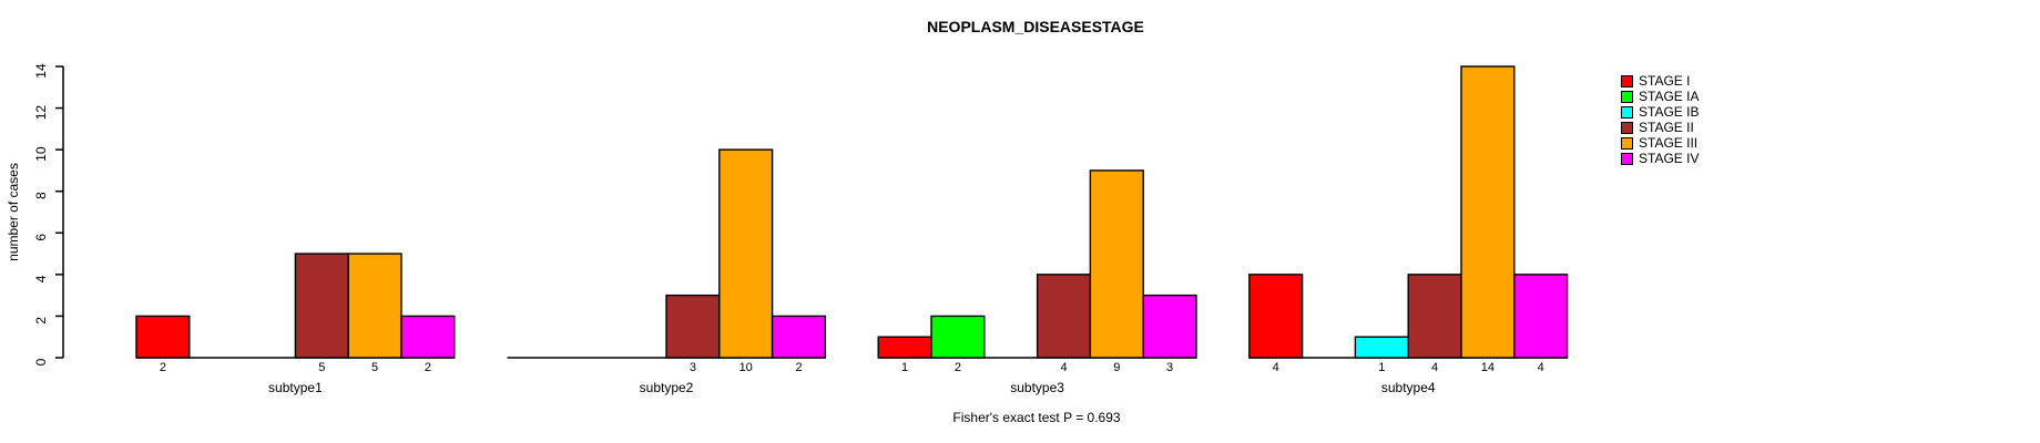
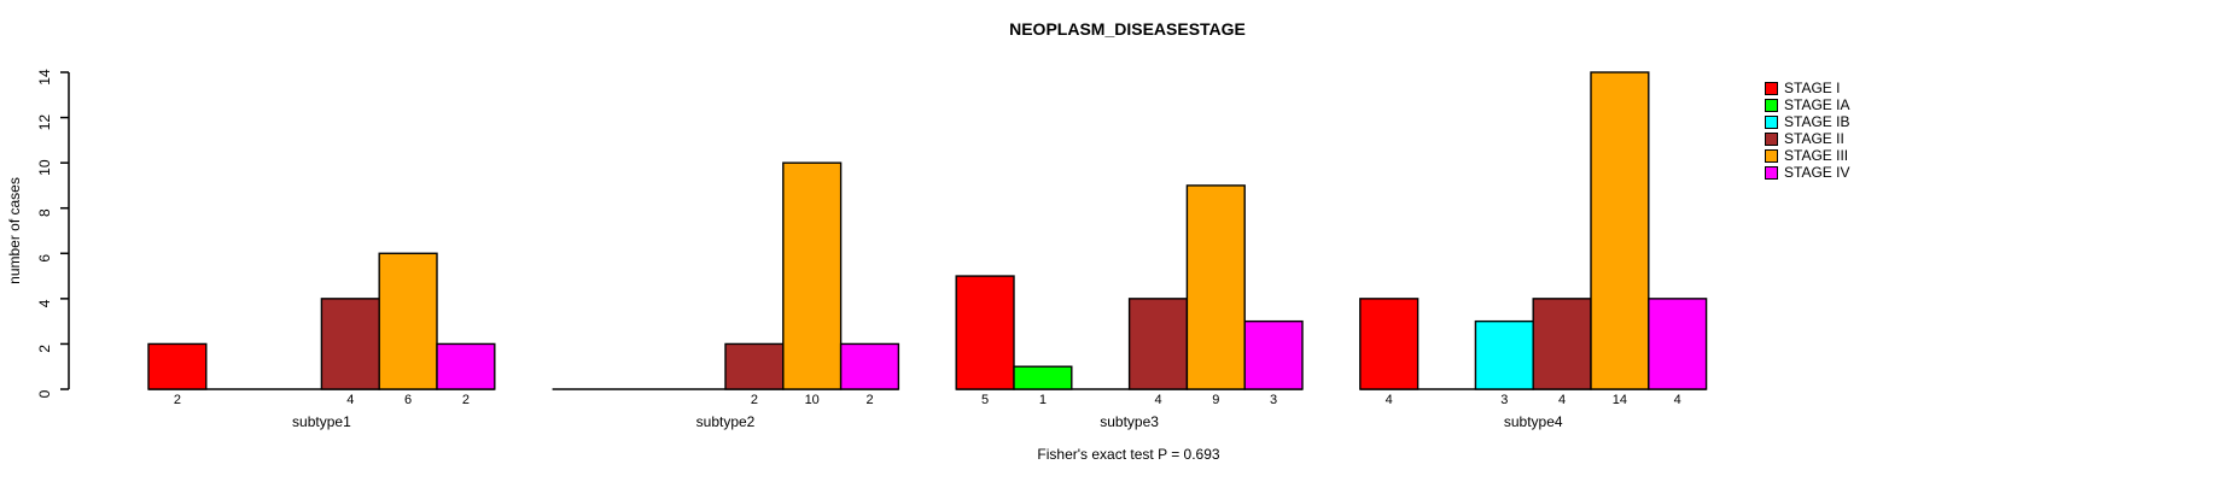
STAGE II/subtype1: 5 -> 4
STAGE III/subtype1: 5 -> 6
STAGE II/subtype2: 3 -> 2
STAGE I/subtype3: 1 -> 5
STAGE IA/subtype3: 2 -> 1
STAGE IB/subtype4: 1 -> 3
